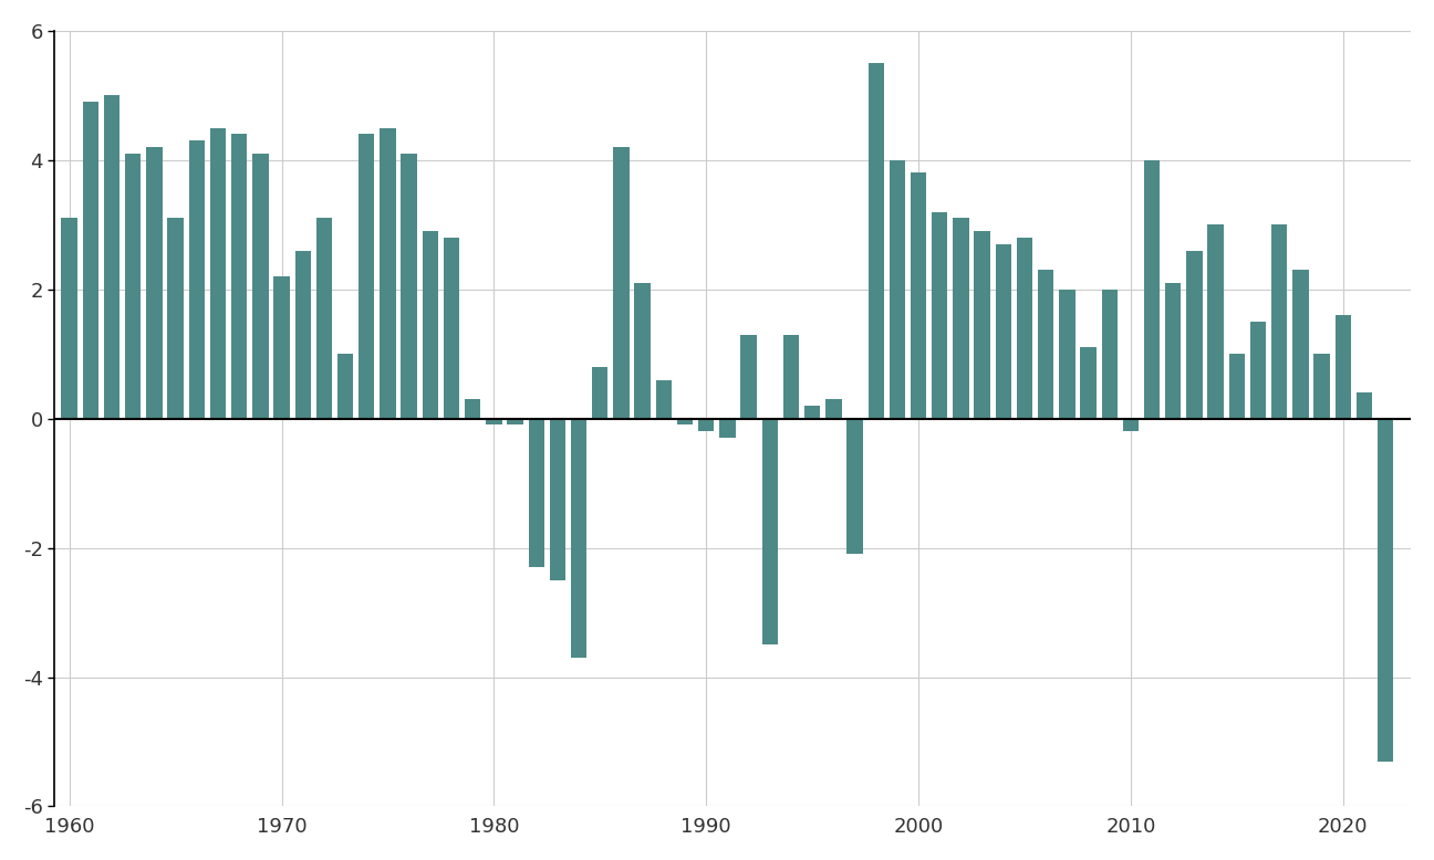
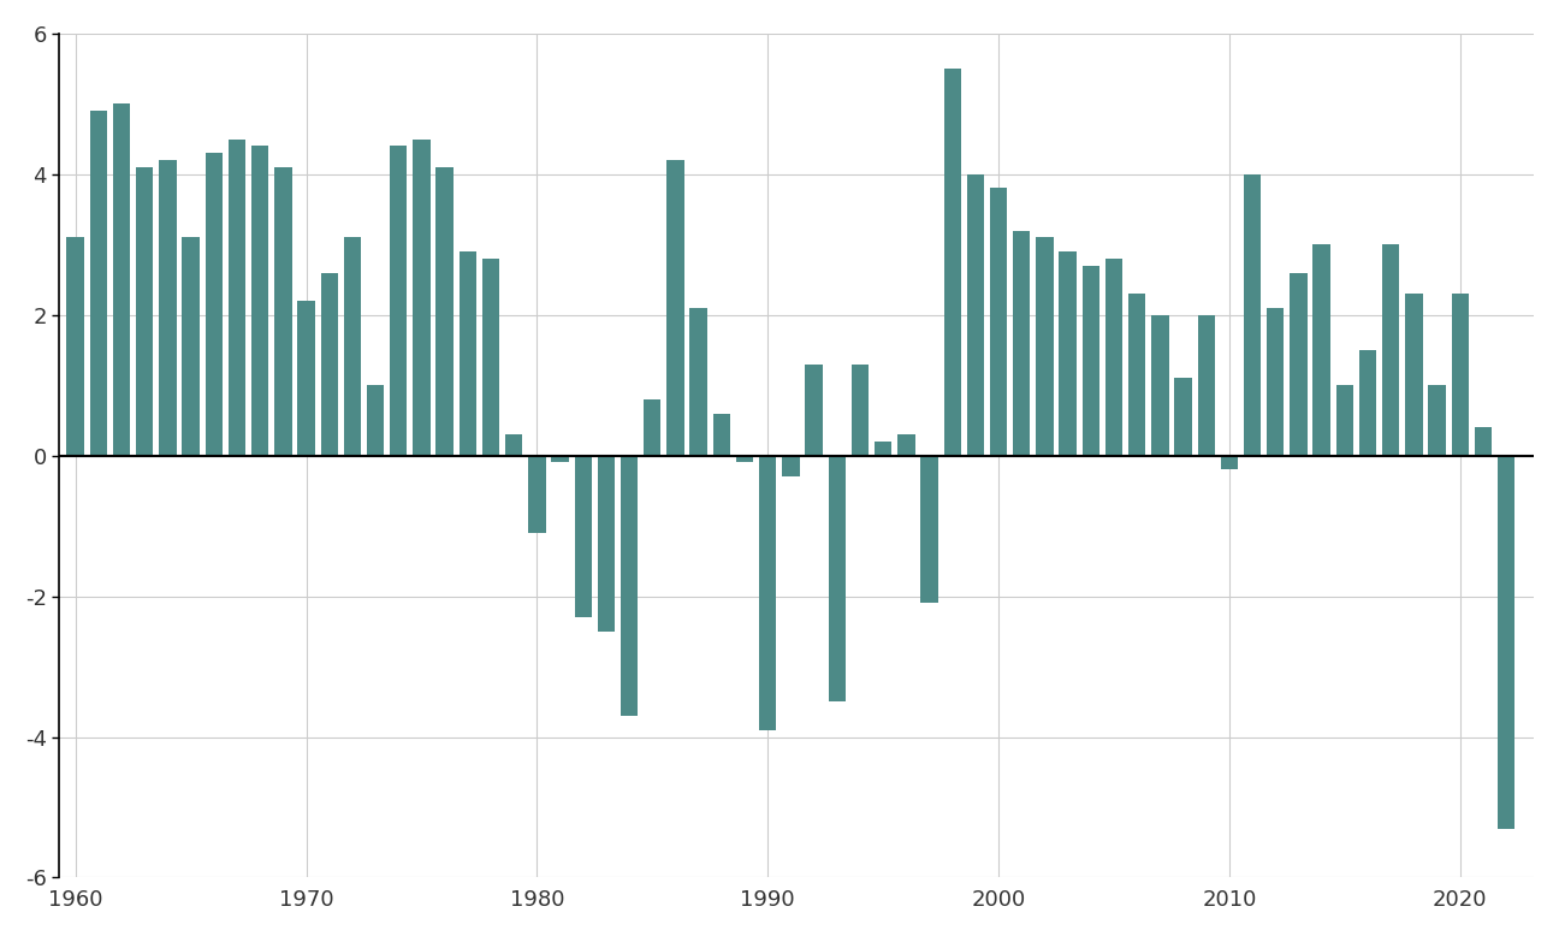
1980: -0.1 -> -1.1
1990: -0.2 -> -3.9
2020: 1.6 -> 2.3
